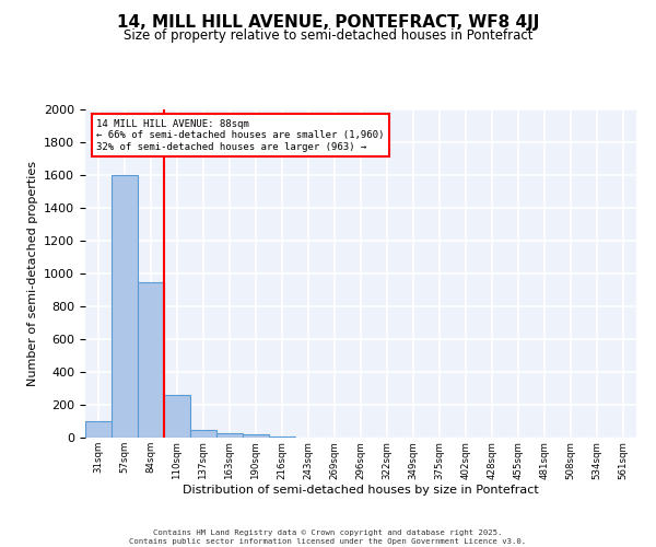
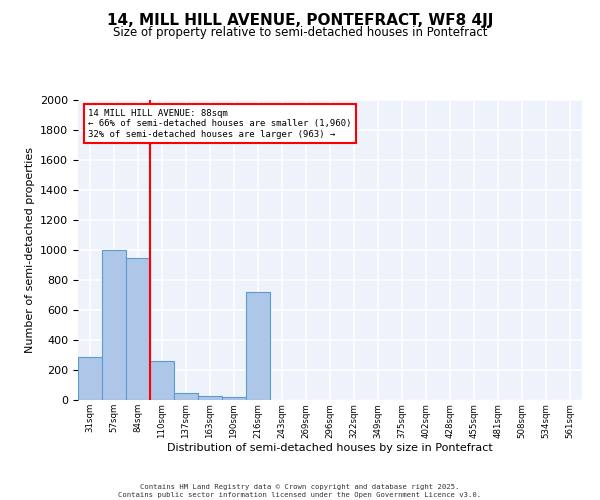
31sqm: 100 -> 290
57sqm: 1600 -> 1000
216sqm: 0 -> 720
